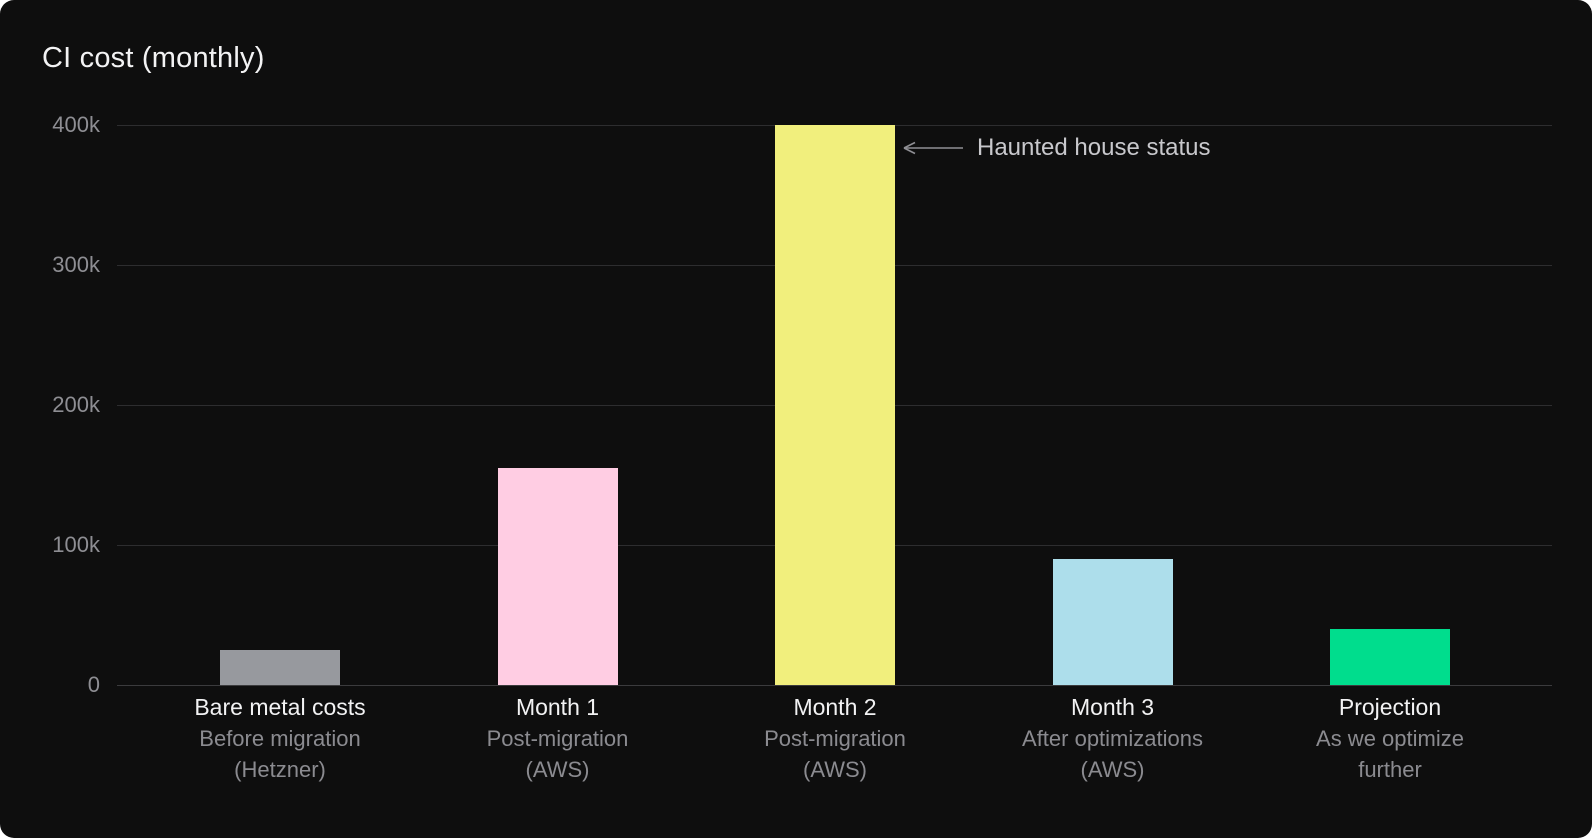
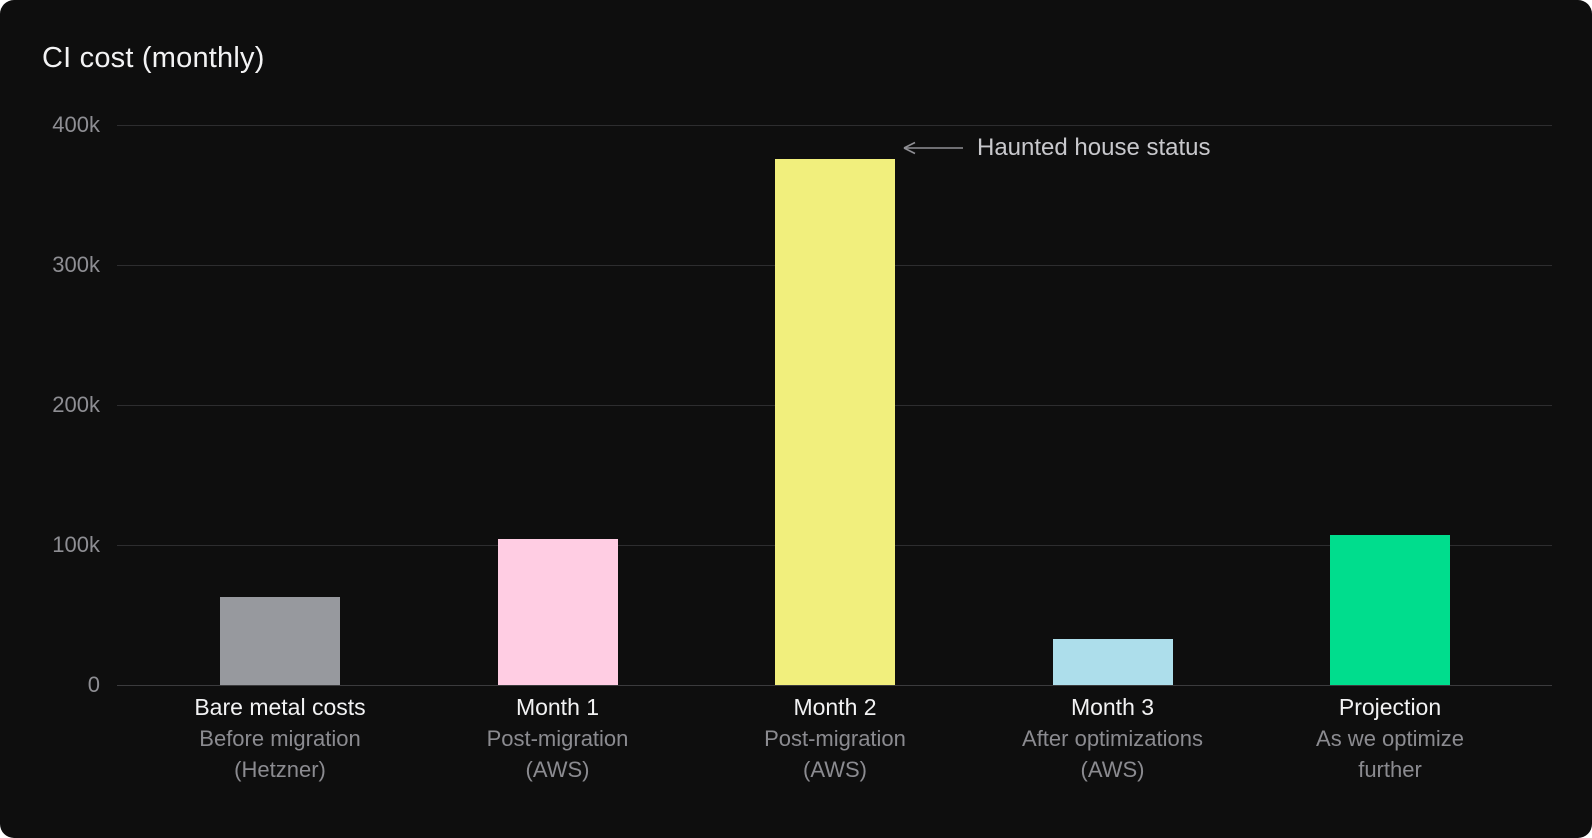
Bare metal costs: 25k -> 63k
Month 1: 155k -> 104k
Month 2: 400k -> 376k
Month 3: 90k -> 33k
Projection: 40k -> 107k
